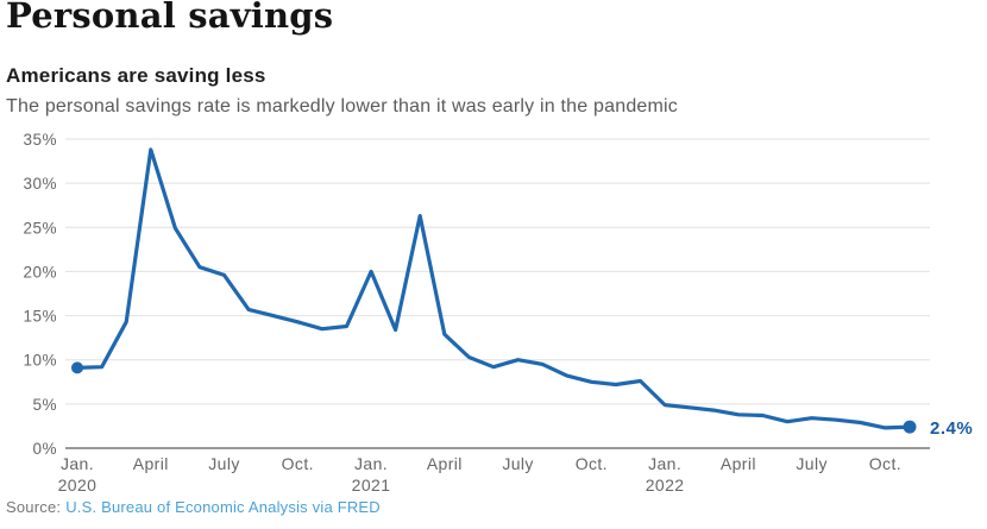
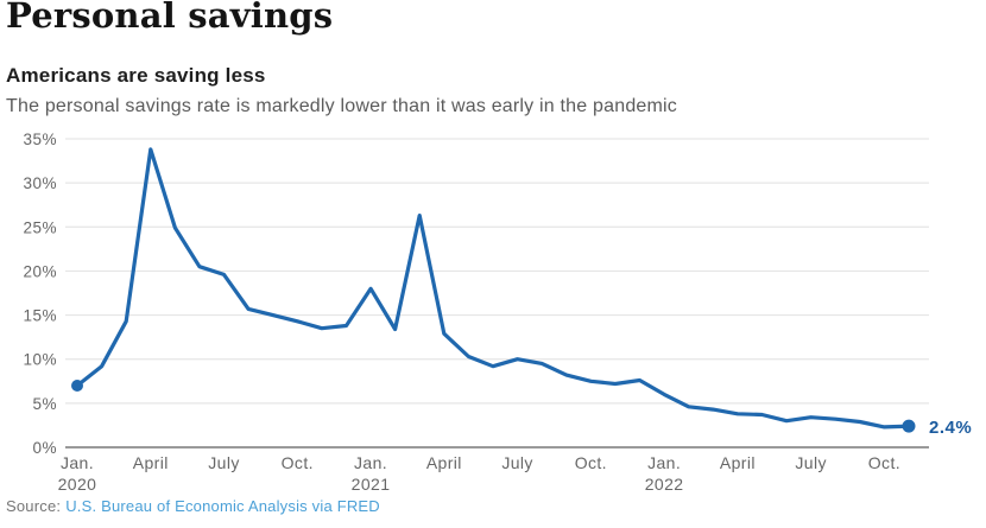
Jan. 2020: 9% -> 7%
Jan. 2021: 20% -> 18%
Jan. 2022: 5% -> 6%
